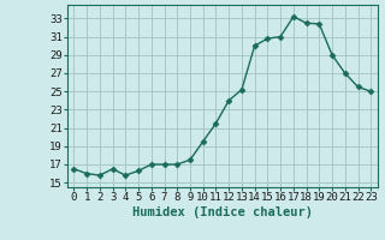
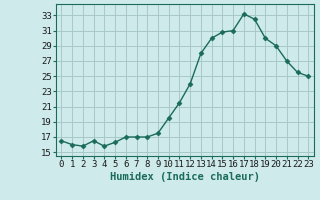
13: 25.2 -> 28.0
19: 32.4 -> 30.0
